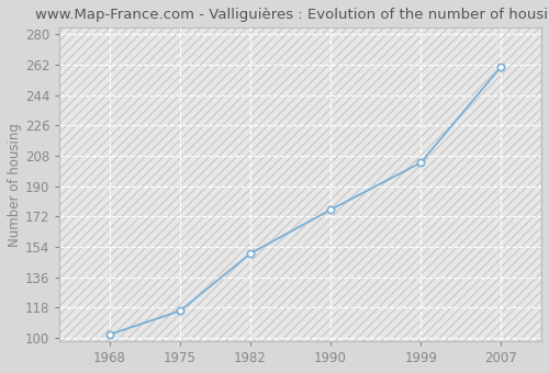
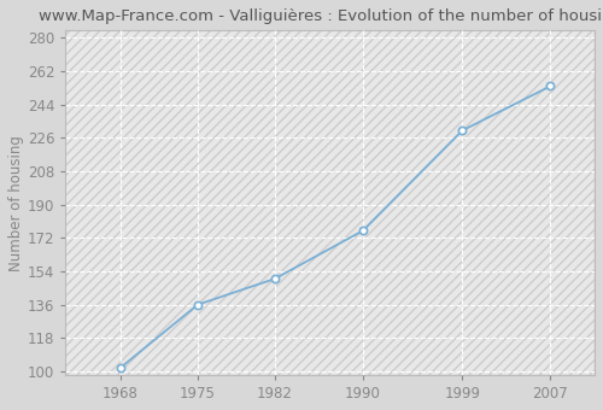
1975: 116 -> 136
1999: 204 -> 230
2007: 261 -> 254
